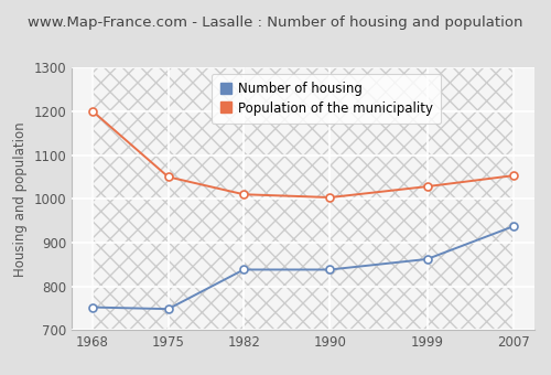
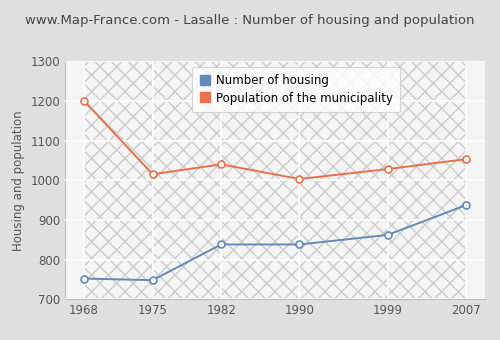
Population of the municipality/1975: 1050 -> 1015
Population of the municipality/1982: 1010 -> 1040
